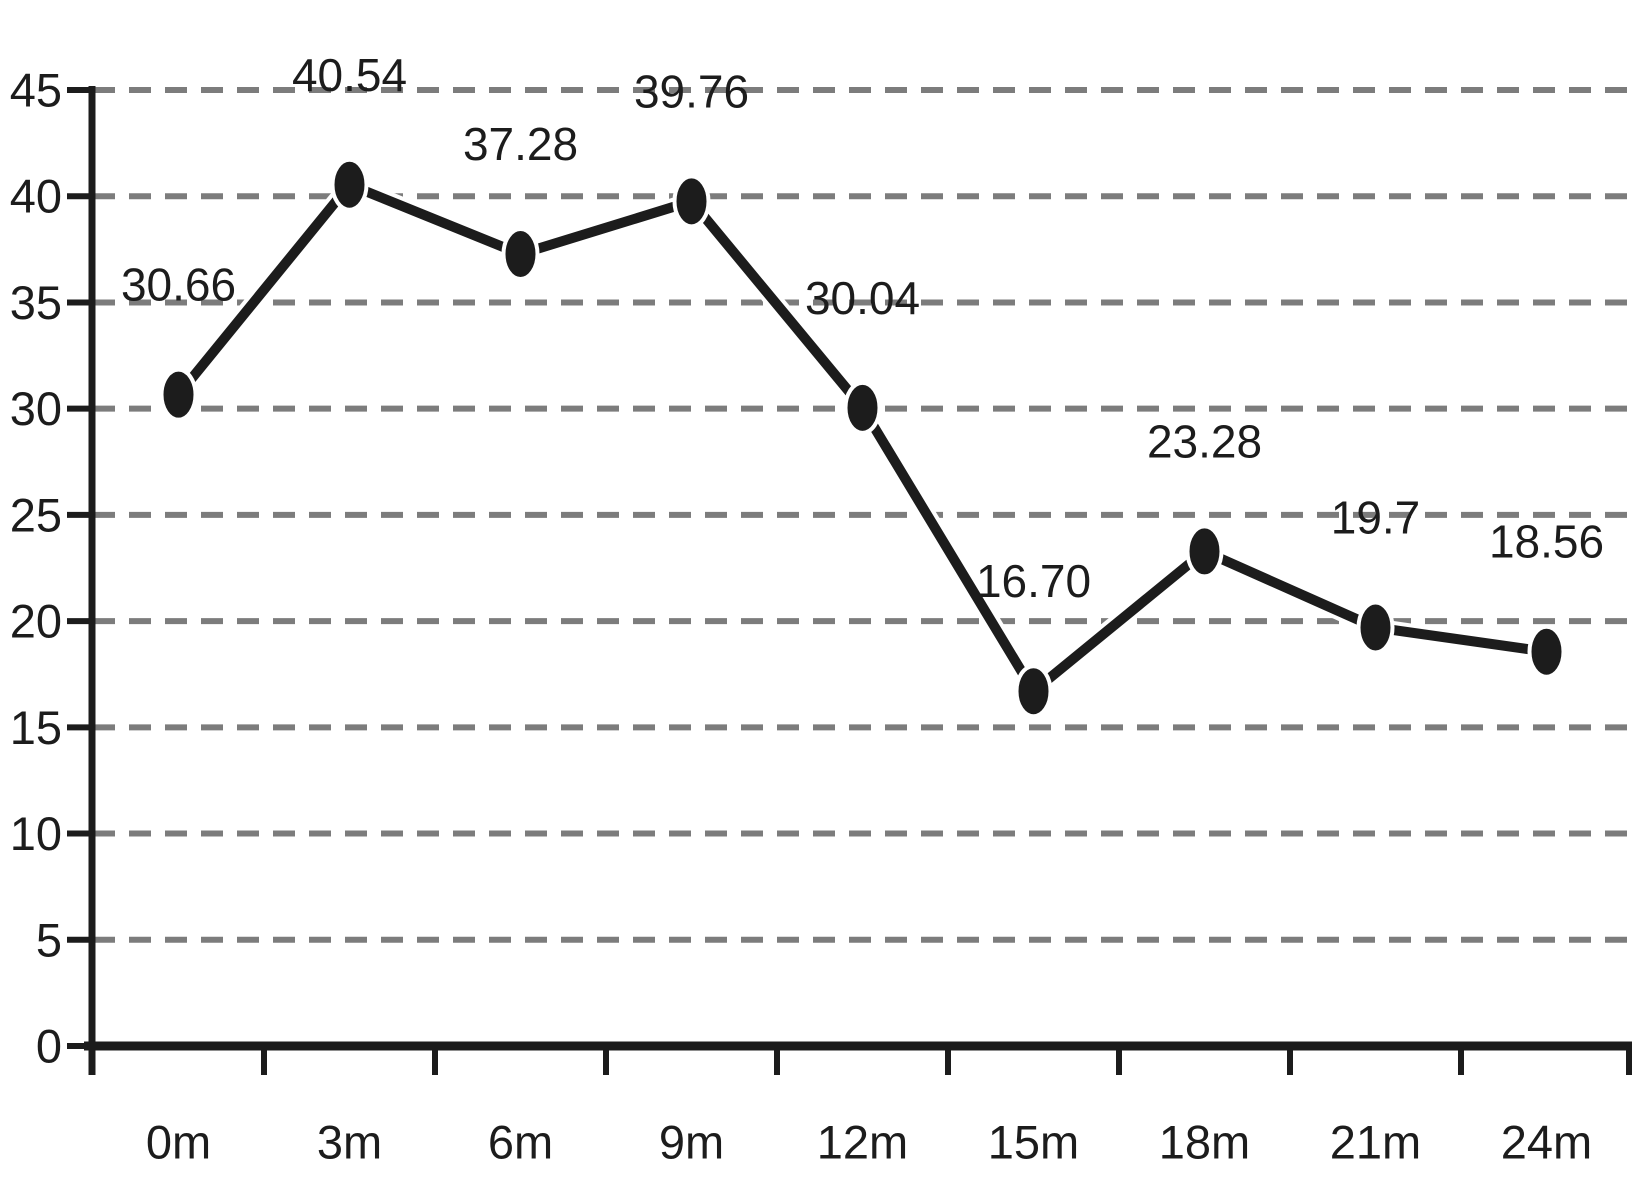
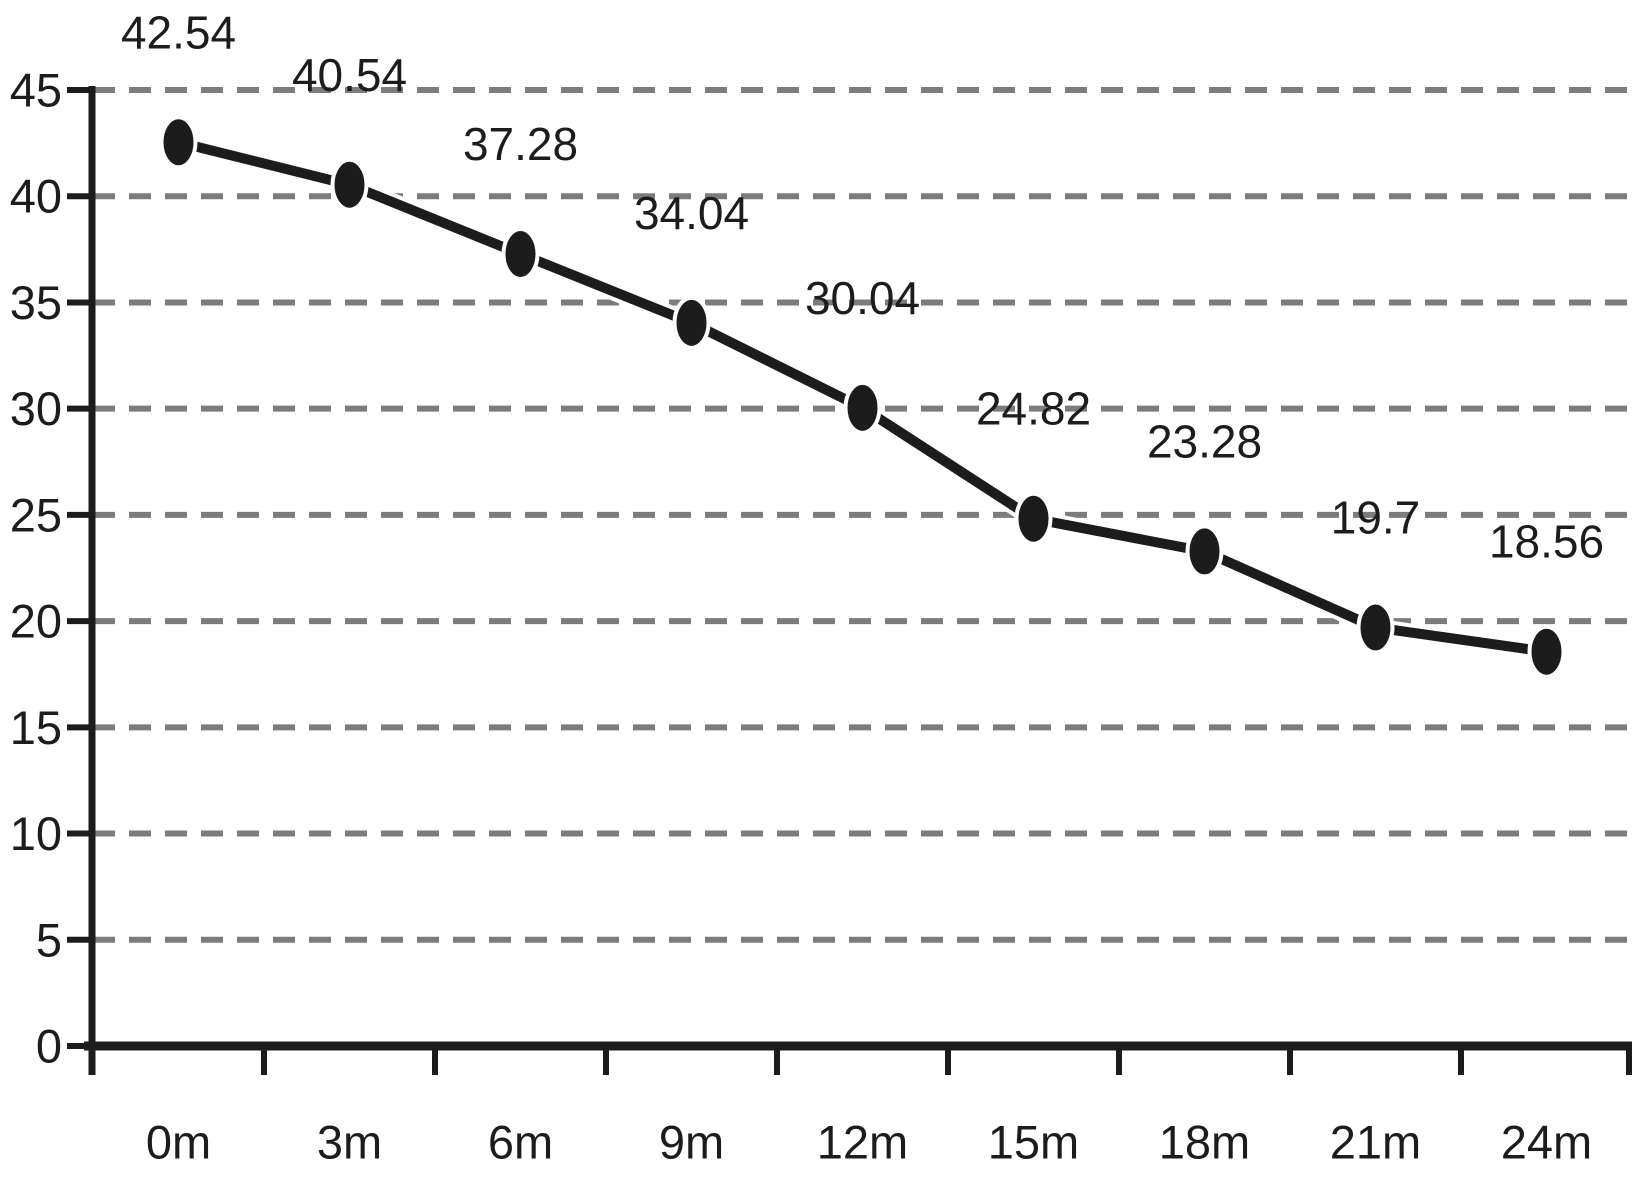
0m: 30.66 -> 42.54
9m: 39.76 -> 34.04
15m: 16.70 -> 24.82
